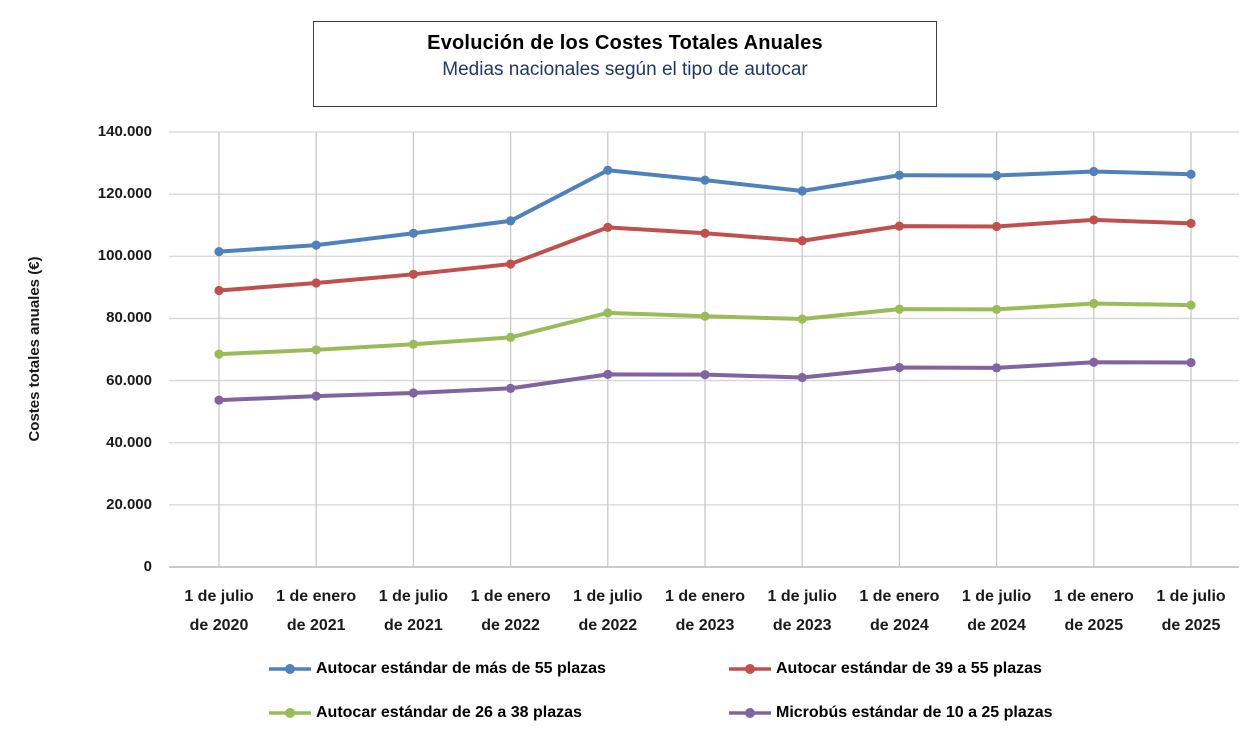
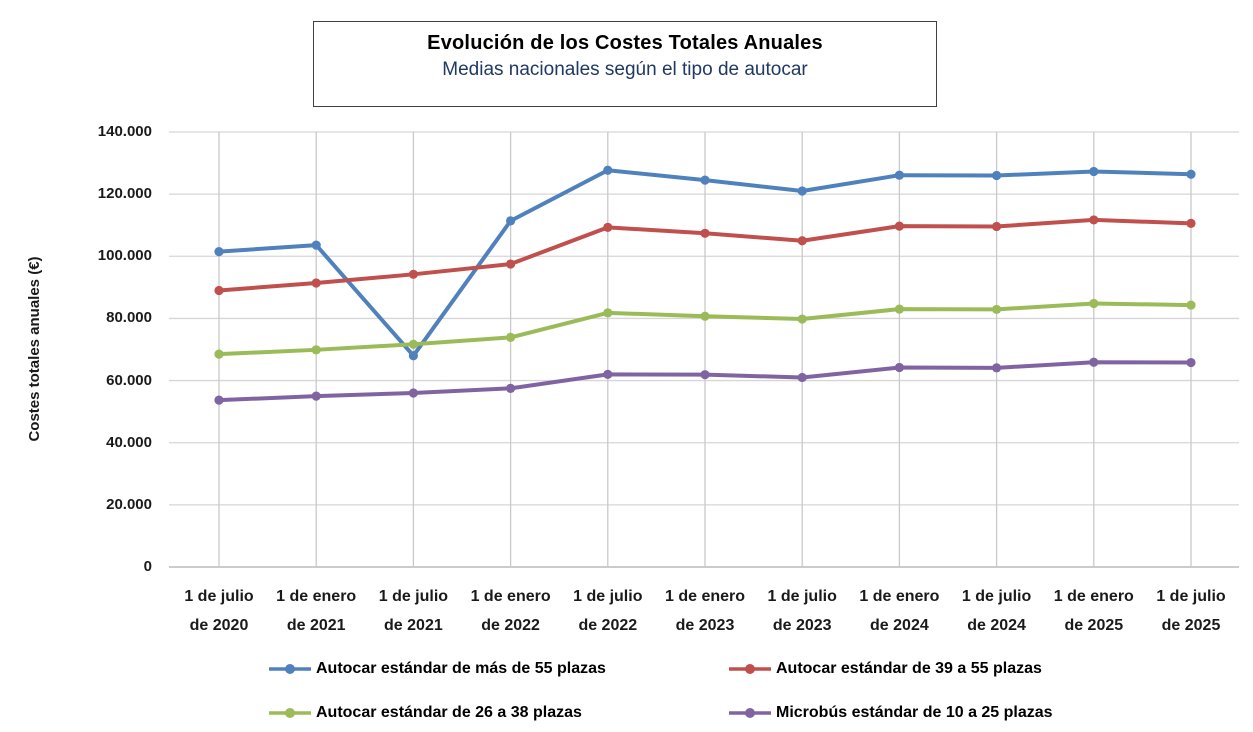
Autocar estándar de más de 55 plazas/1 de julio de 2021: 107000 -> 68000
